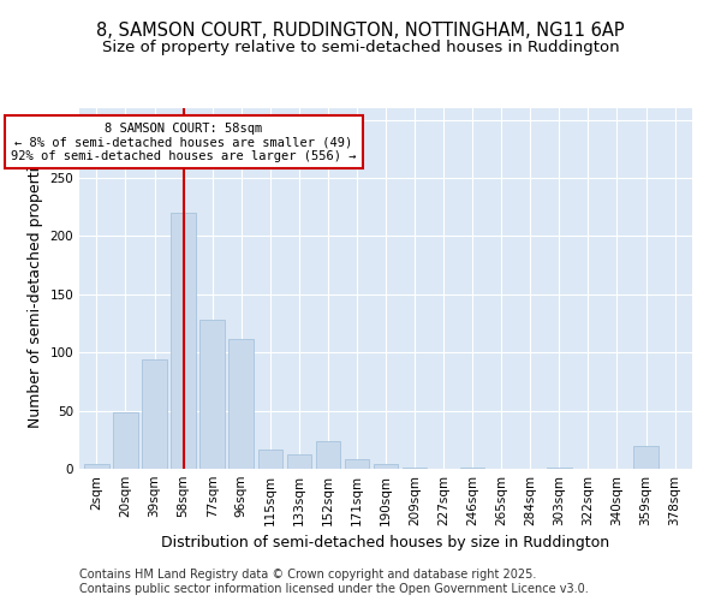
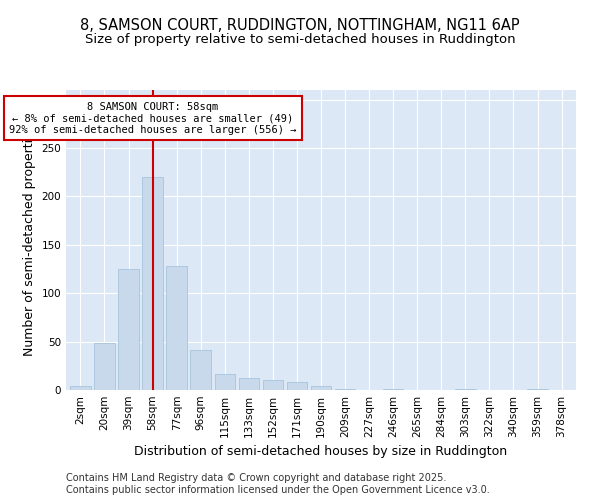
39sqm: 94 -> 125
96sqm: 112 -> 41
152sqm: 24 -> 10
359sqm: 20 -> 1
